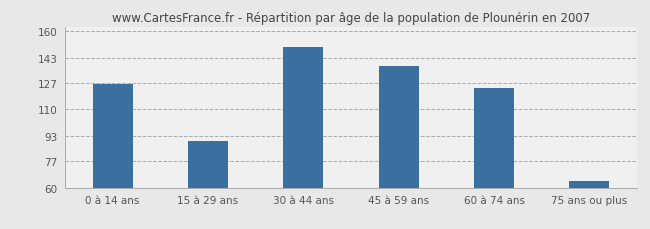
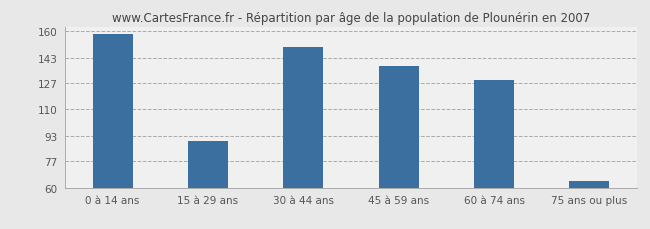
0 à 14 ans: 126 -> 158
60 à 74 ans: 124 -> 129
